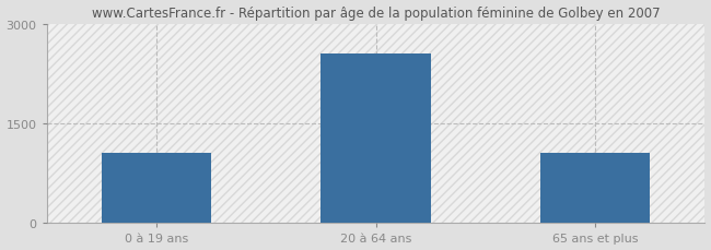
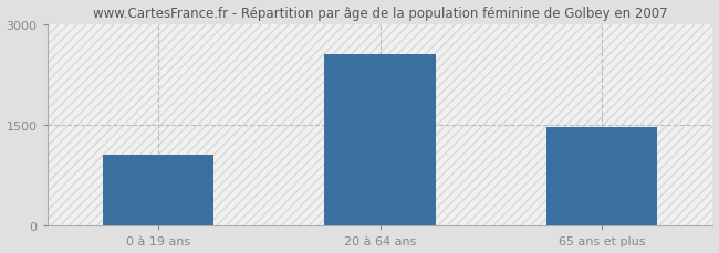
65 ans et plus: 1050 -> 1460
